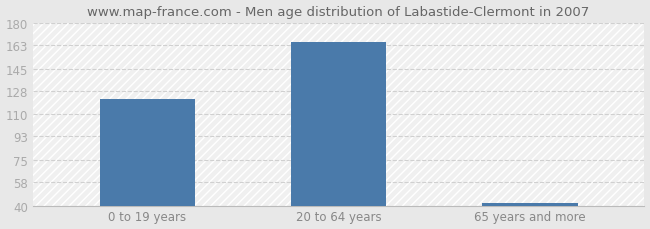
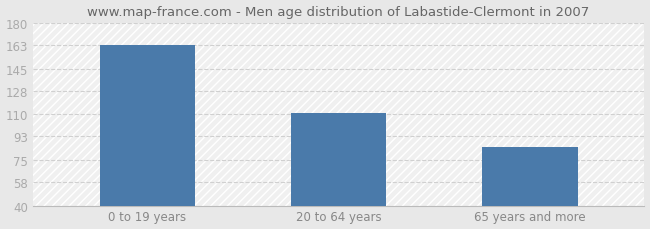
0 to 19 years: 122 -> 163
20 to 64 years: 165 -> 111
65 years and more: 42 -> 85
